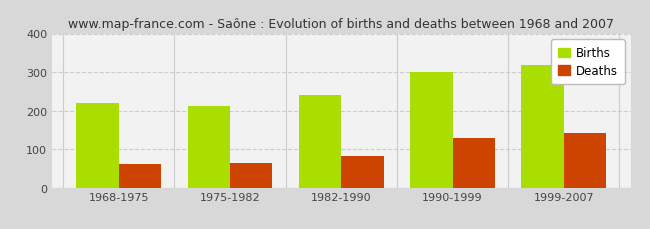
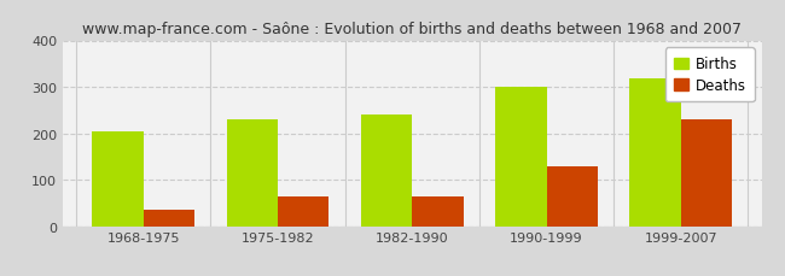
Births/1968-1975: 220 -> 205
Deaths/1968-1975: 62 -> 35
Births/1975-1982: 211 -> 230
Deaths/1982-1990: 81 -> 65
Deaths/1999-2007: 142 -> 230
